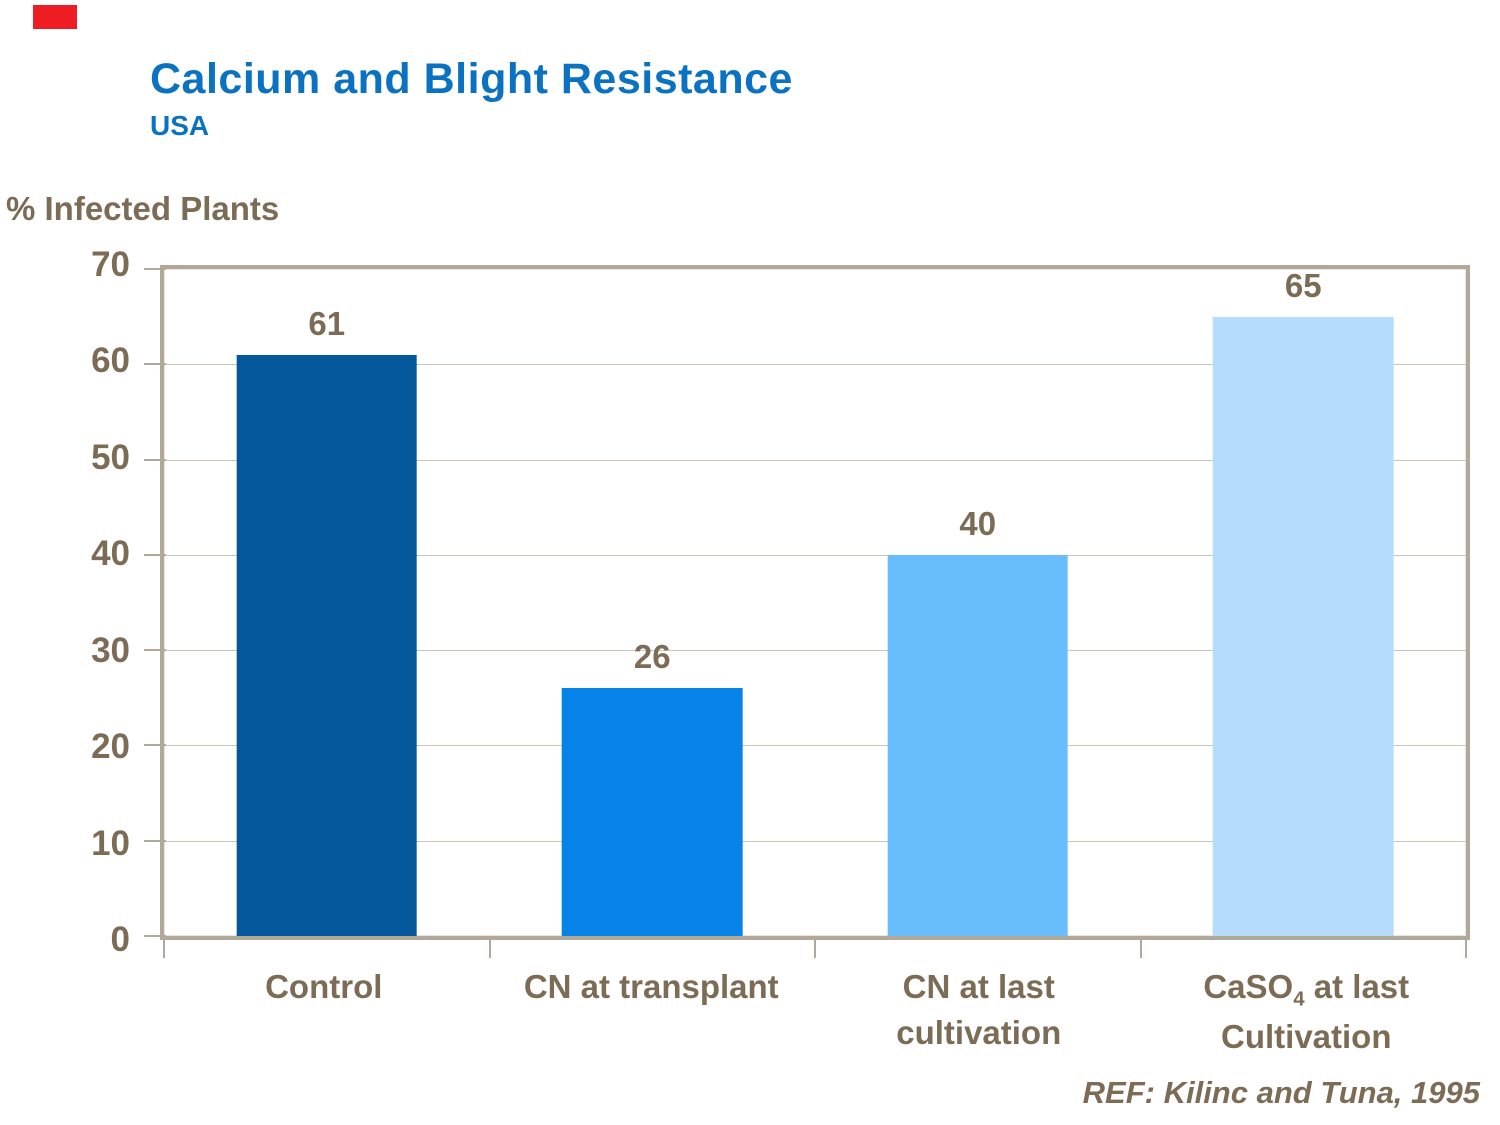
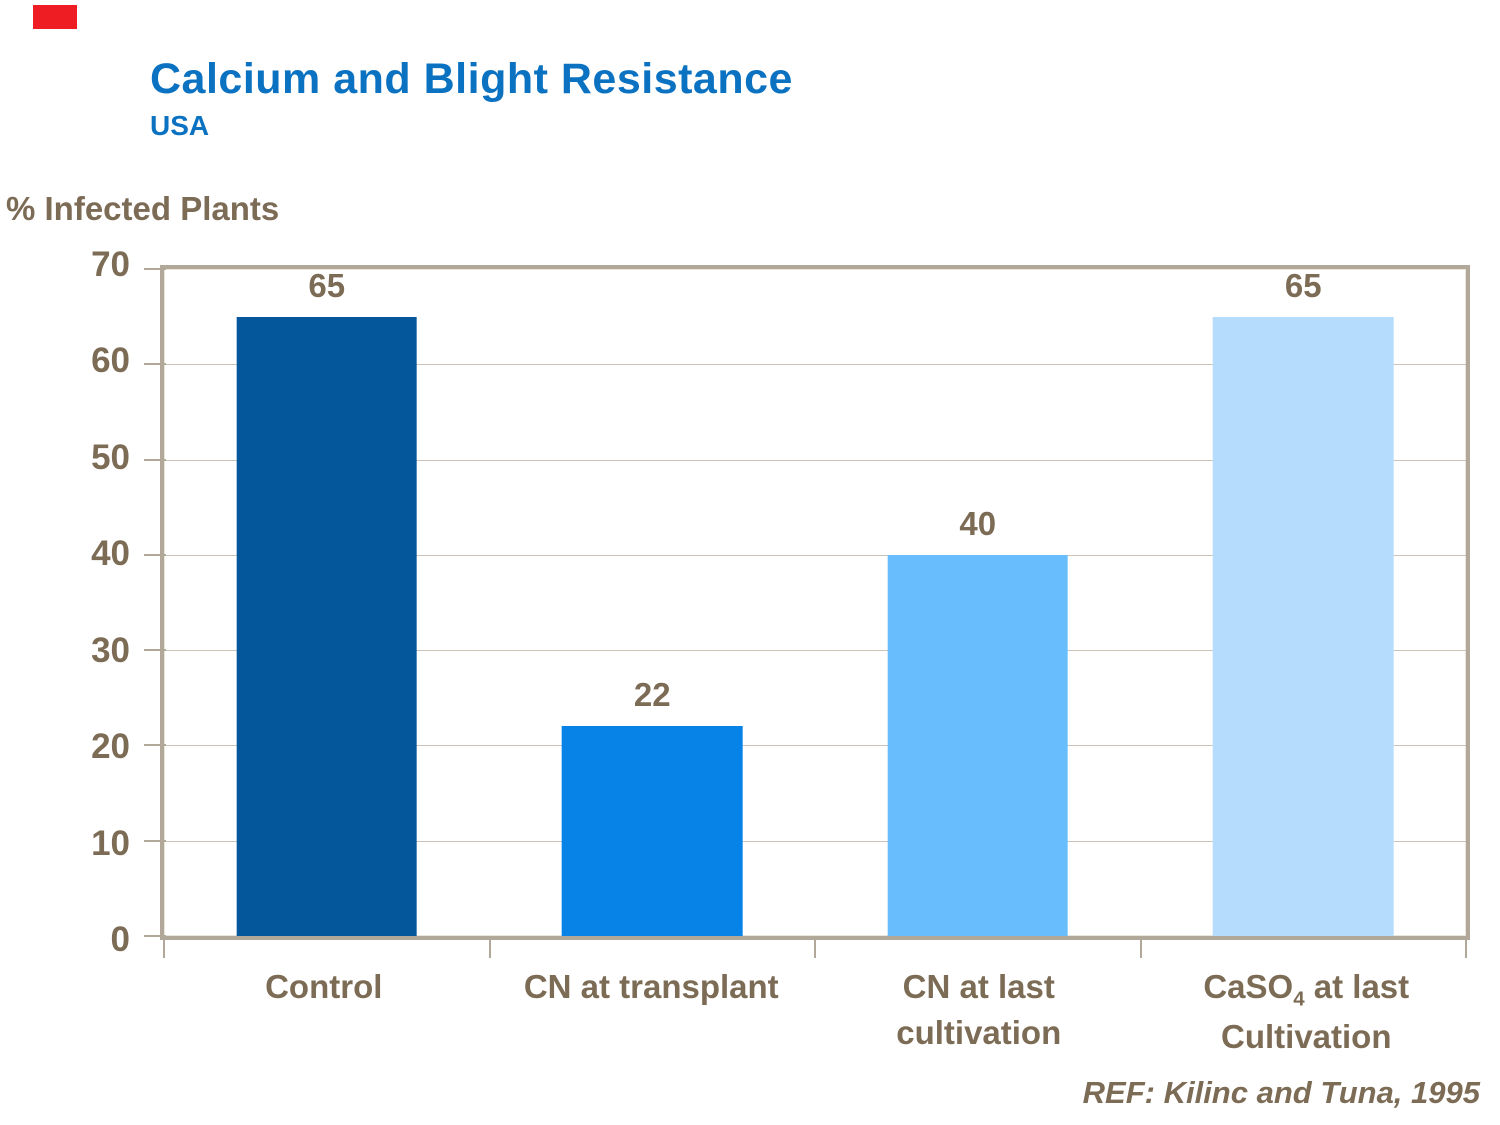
Control: 61 -> 65
CN at transplant: 26 -> 22
